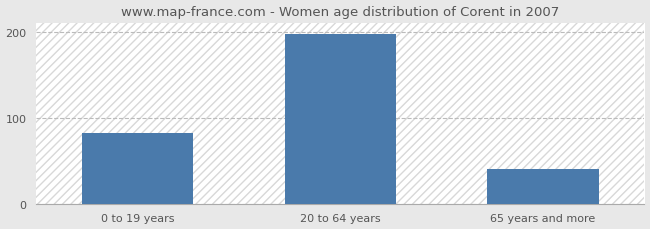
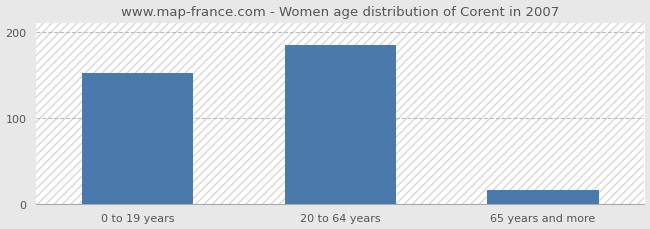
0 to 19 years: 82 -> 152
20 to 64 years: 197 -> 184
65 years and more: 40 -> 16
